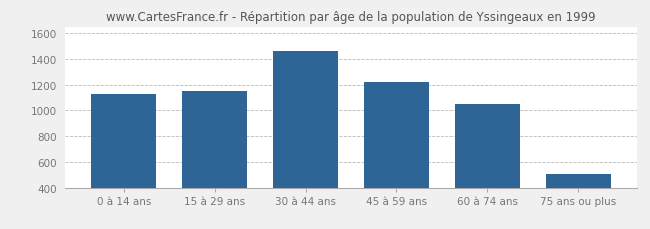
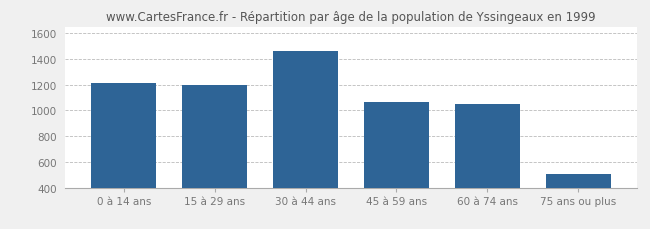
0 à 14 ans: 1130 -> 1210
15 à 29 ans: 1150 -> 1200
45 à 59 ans: 1220 -> 1060
